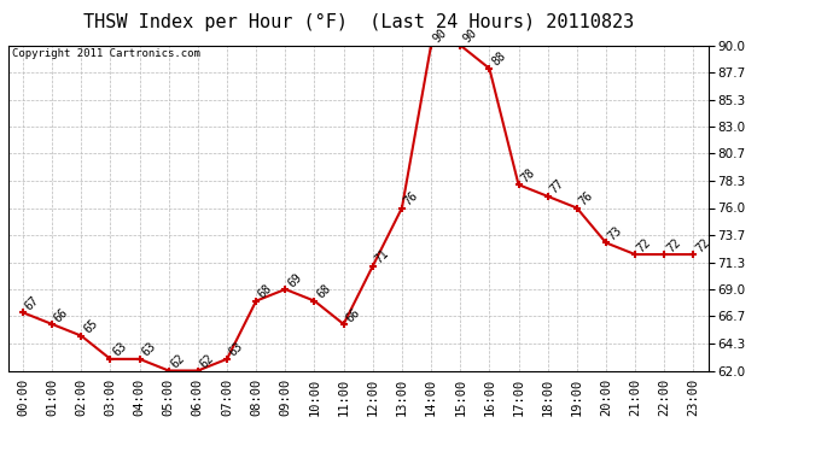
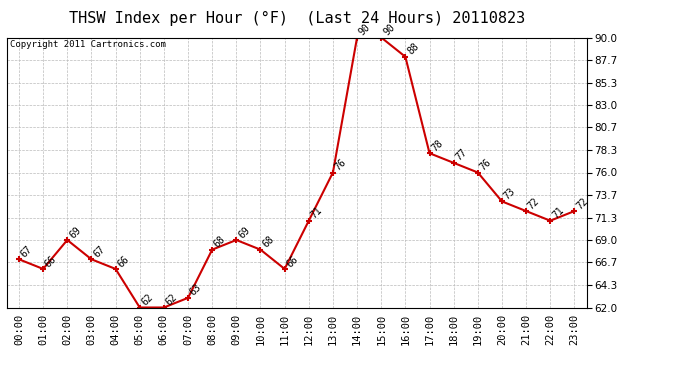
02:00: 65 -> 69
03:00: 63 -> 67
04:00: 63 -> 66
22:00: 72 -> 71
